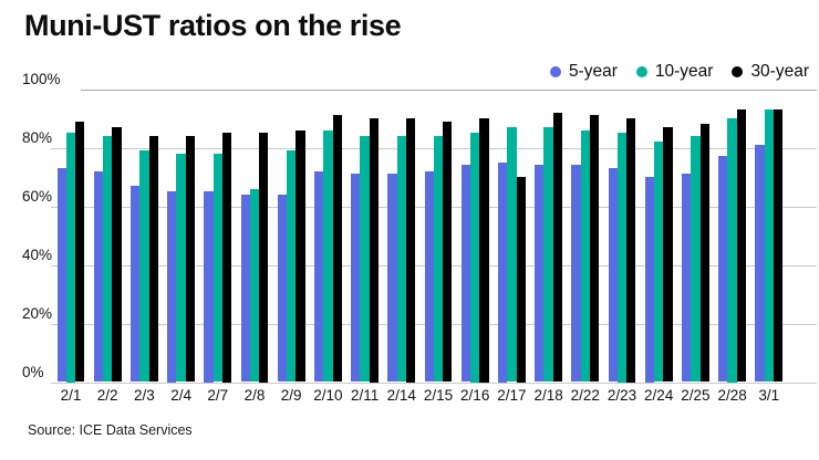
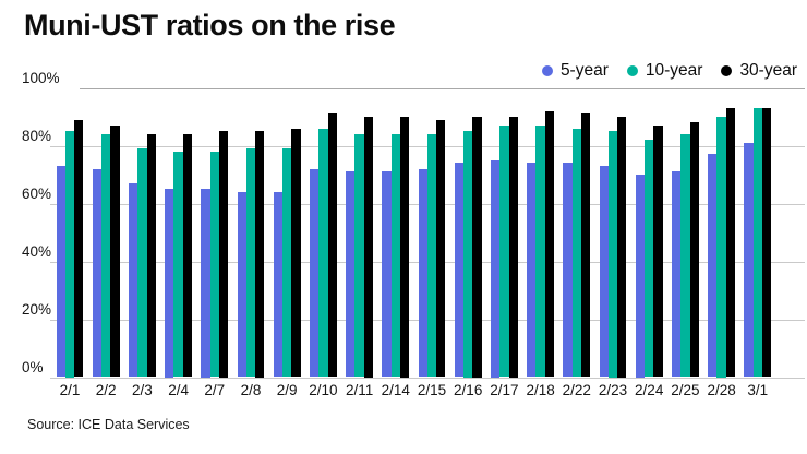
10-year/2/8: 66% -> 79%
30-year/2/17: 70% -> 90%
